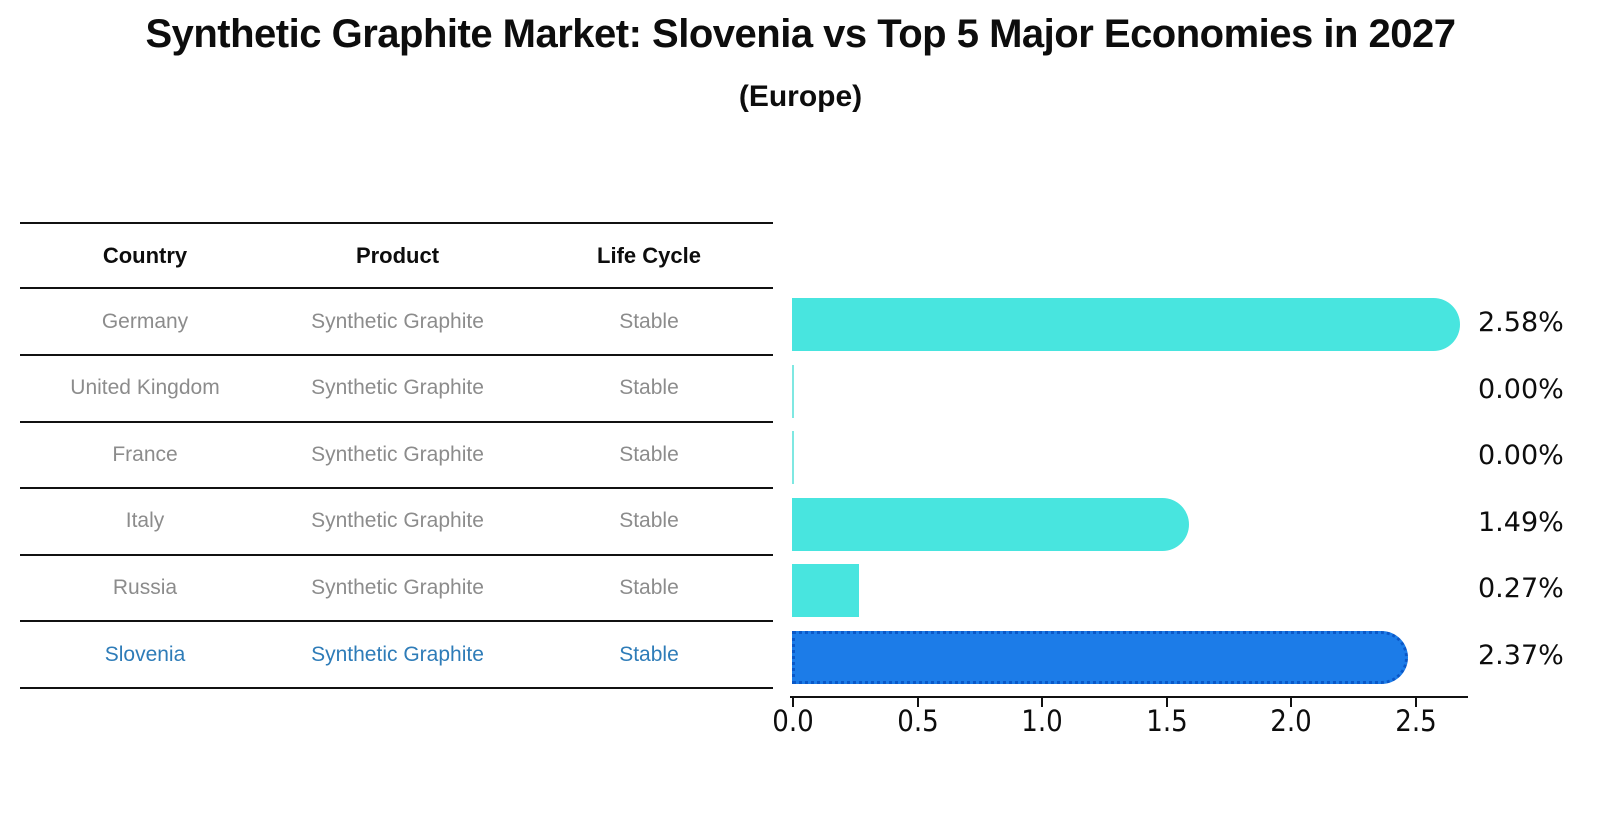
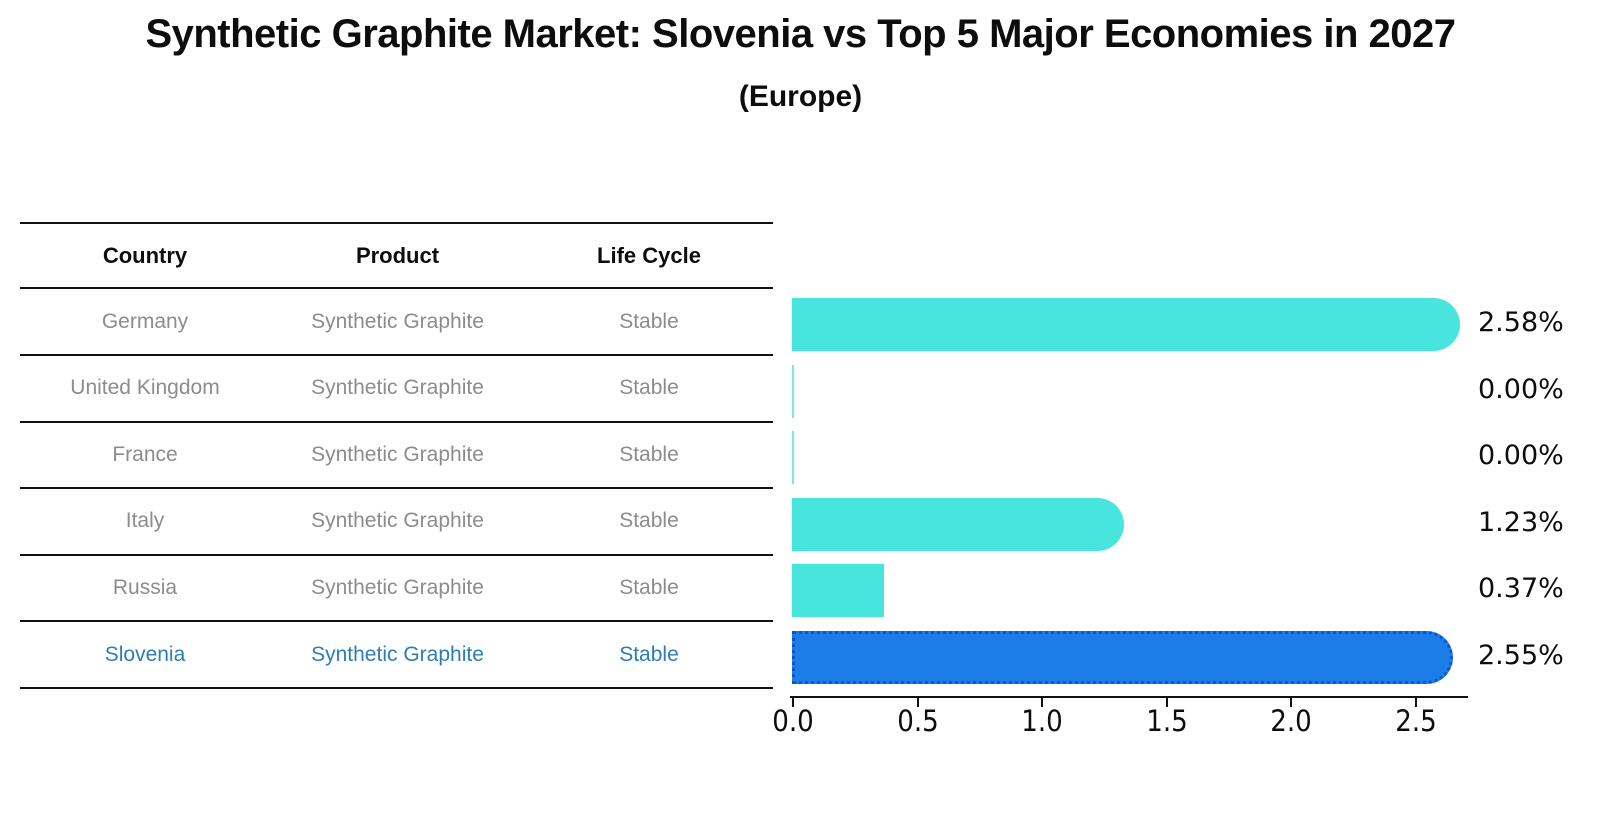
Italy: 1.49% -> 1.23%
Russia: 0.27% -> 0.37%
Slovenia: 2.37% -> 2.55%
